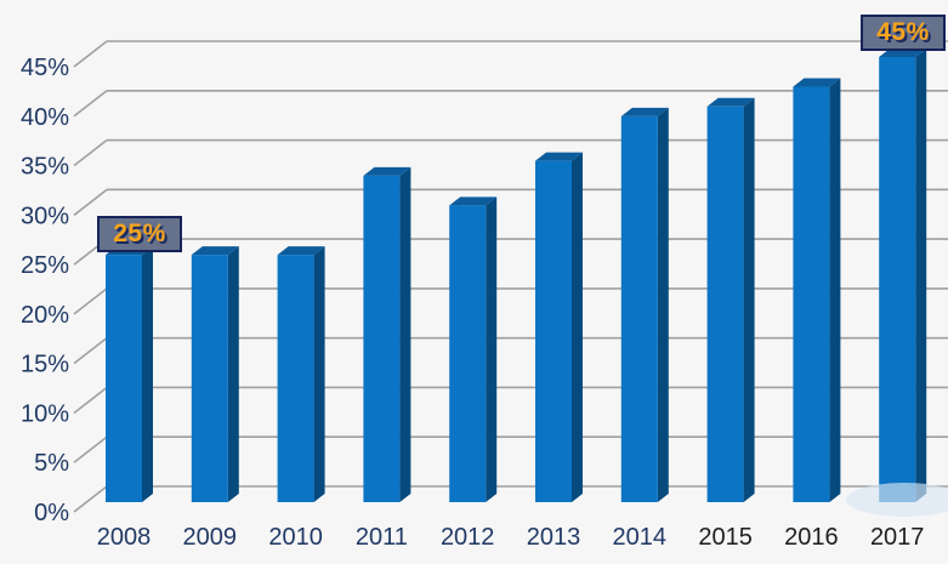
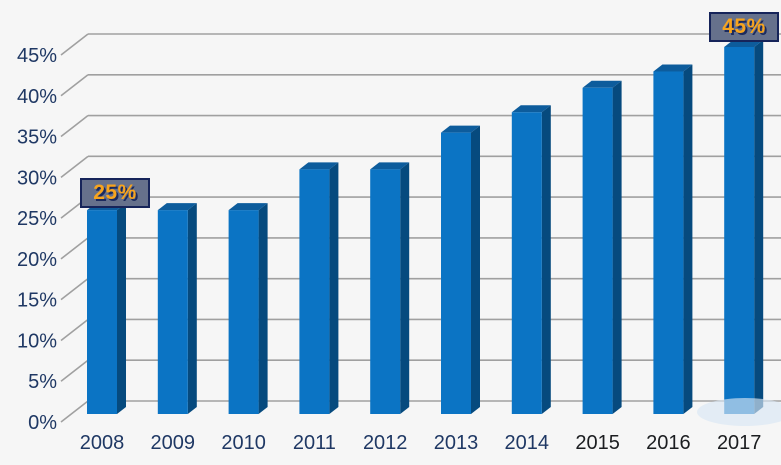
2011: 33% -> 30%
2014: 39% -> 37%
